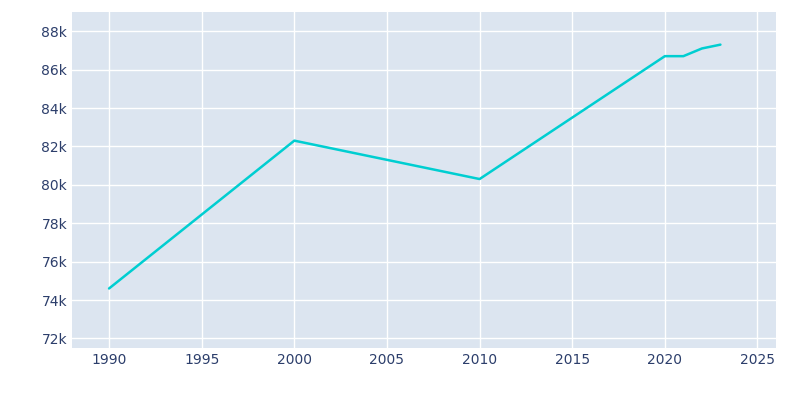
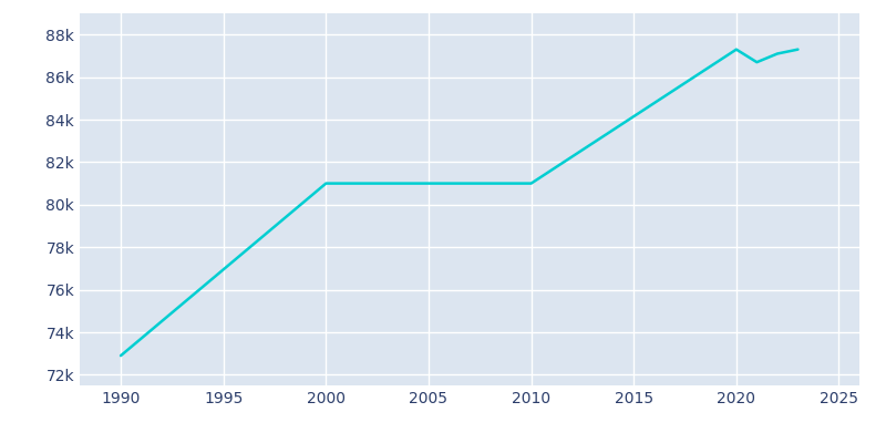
1990: 74.6k -> 72.9k
2000: 82.3k -> 81.0k
2010: 80.3k -> 81.0k
2020: 86.7k -> 87.3k
